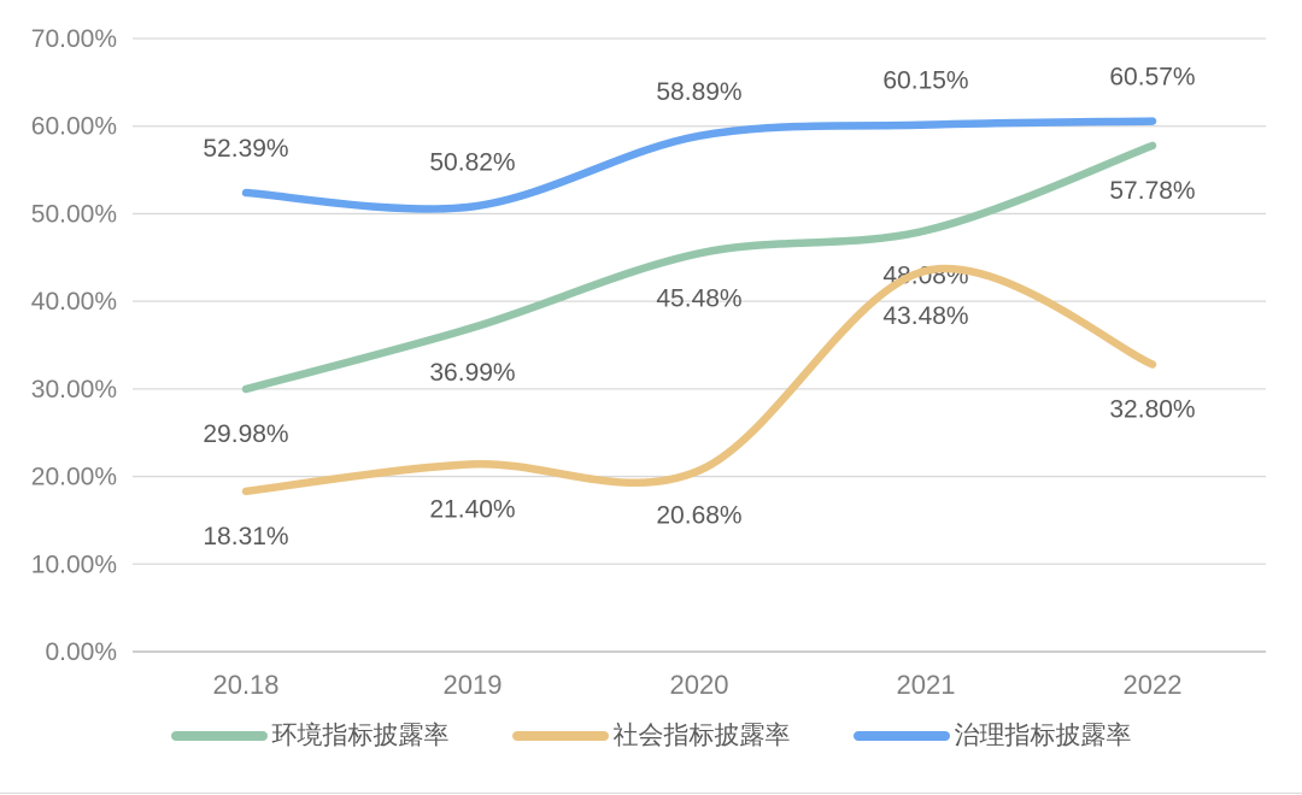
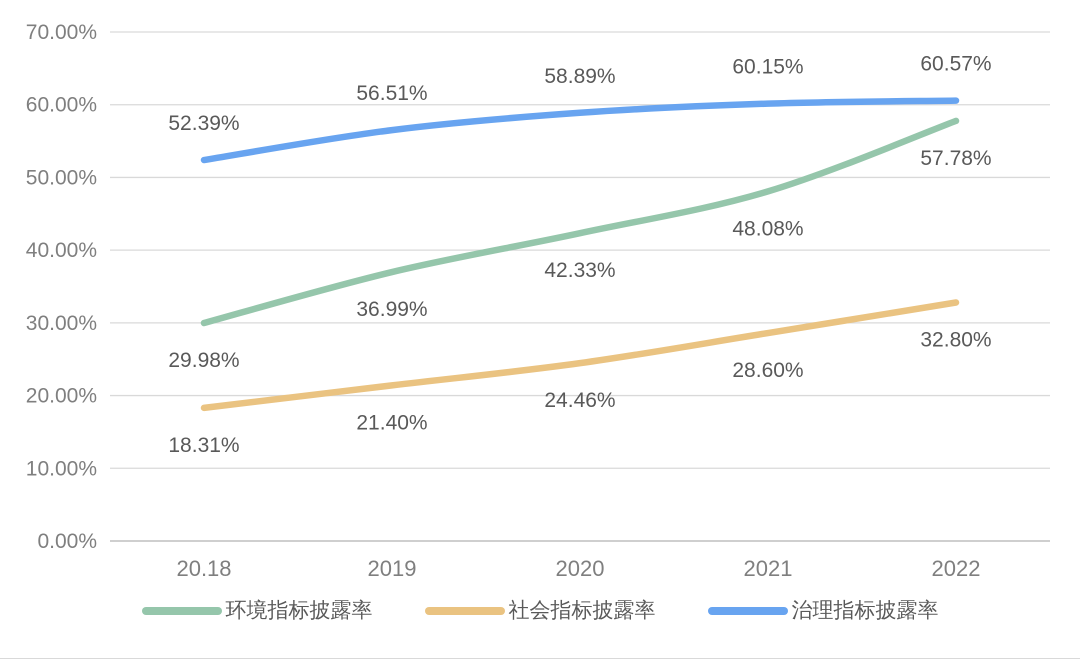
治理指标披露率/2019: 50.82% -> 56.51%
环境指标披露率/2020: 45.48% -> 42.33%
社会指标披露率/2020: 20.68% -> 24.46%
社会指标披露率/2021: 43.48% -> 28.60%
